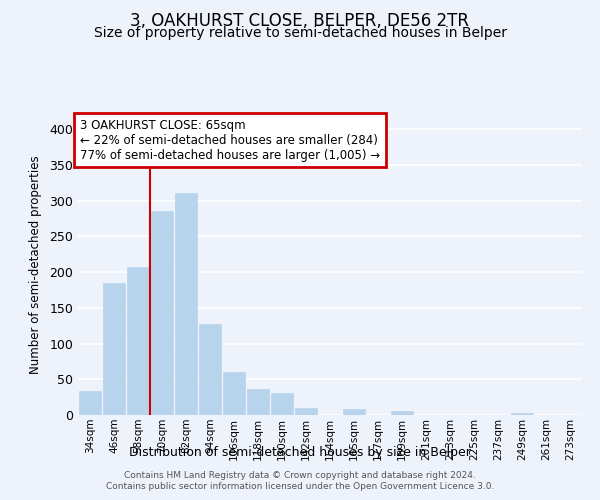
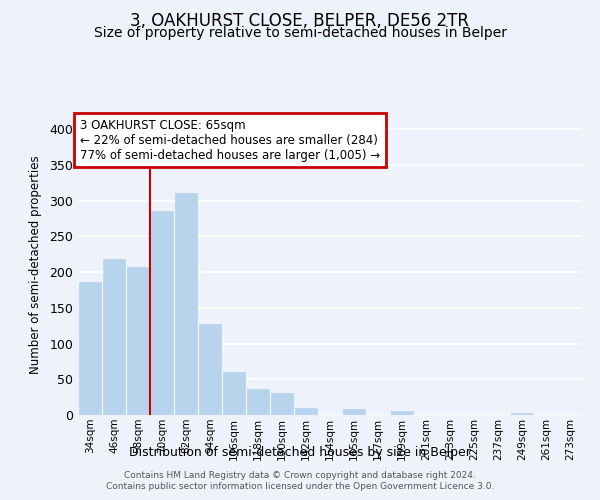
34sqm: 33 -> 186
46sqm: 185 -> 218
